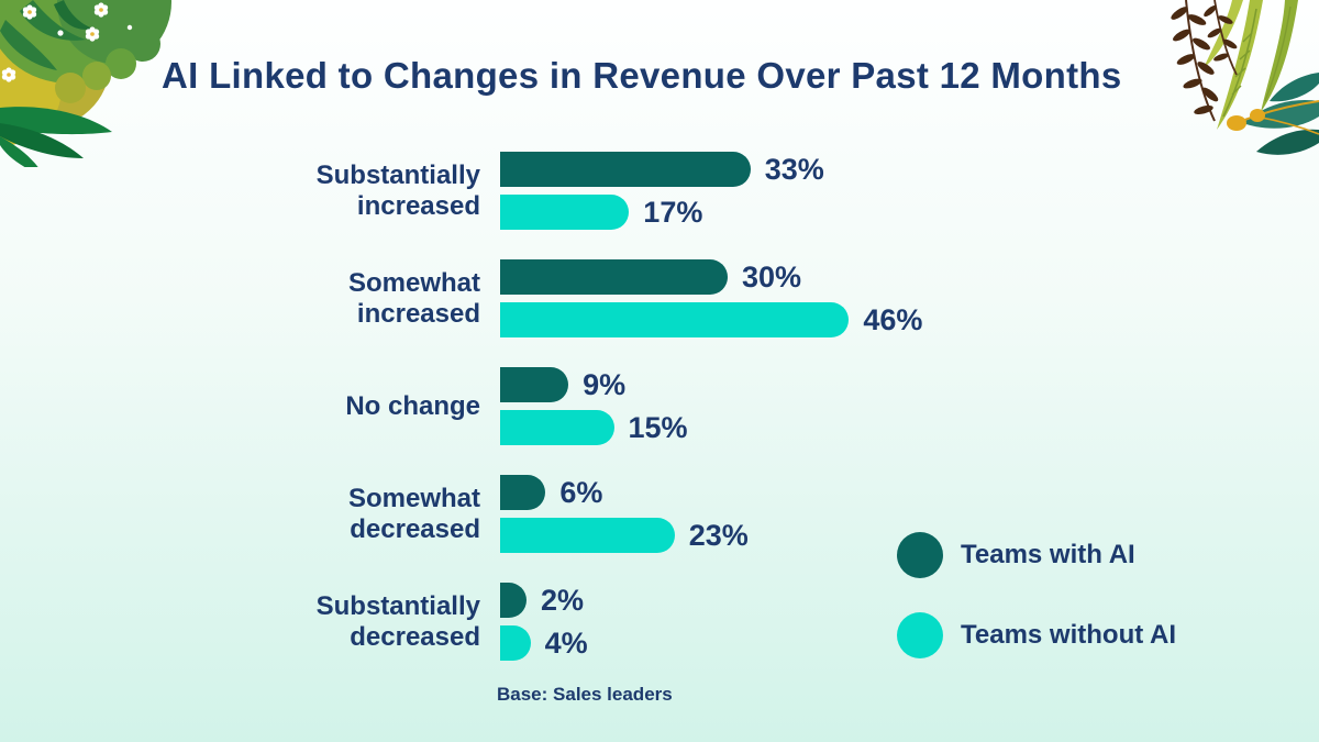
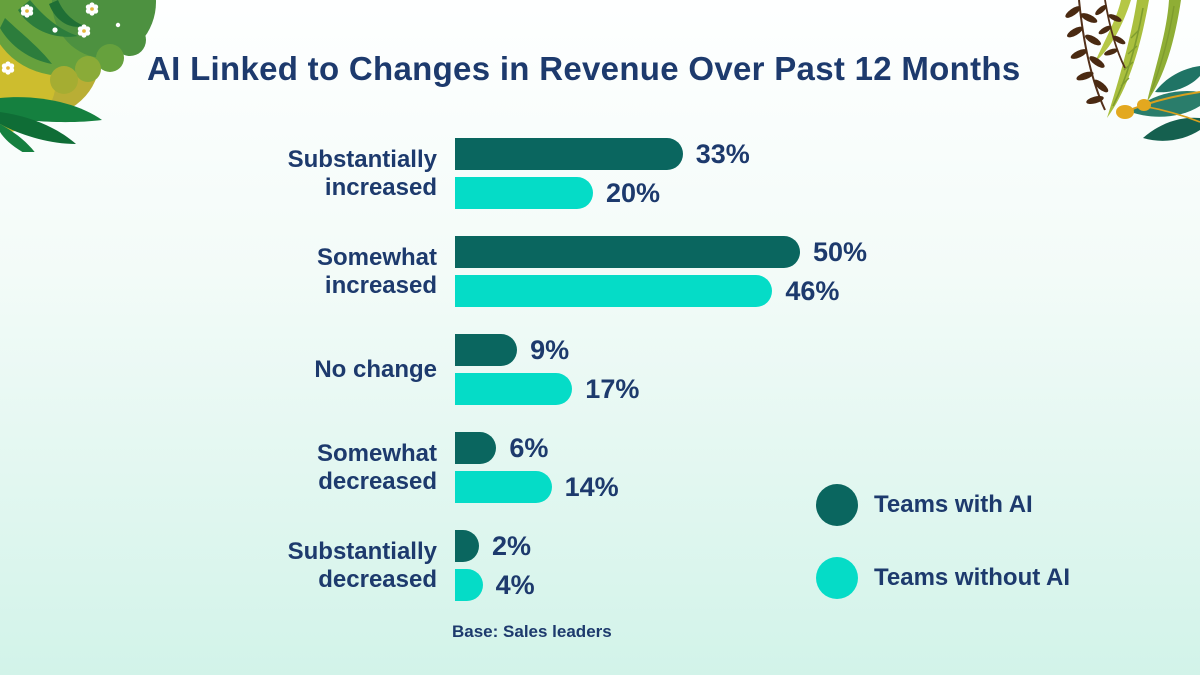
Teams without AI/Substantially increased: 17% -> 20%
Teams with AI/Somewhat increased: 30% -> 50%
Teams without AI/No change: 15% -> 17%
Teams without AI/Somewhat decreased: 23% -> 14%
